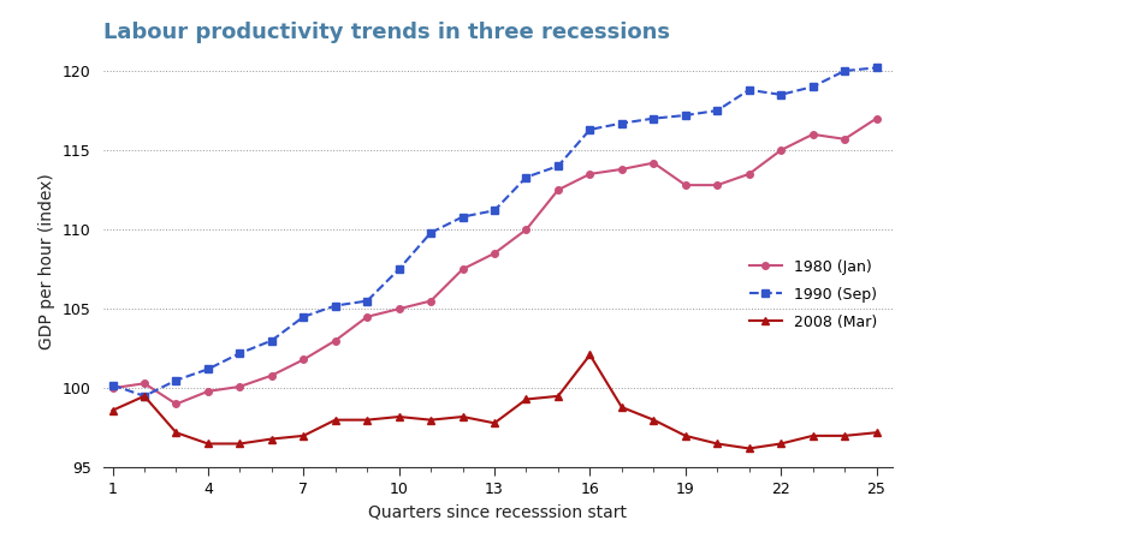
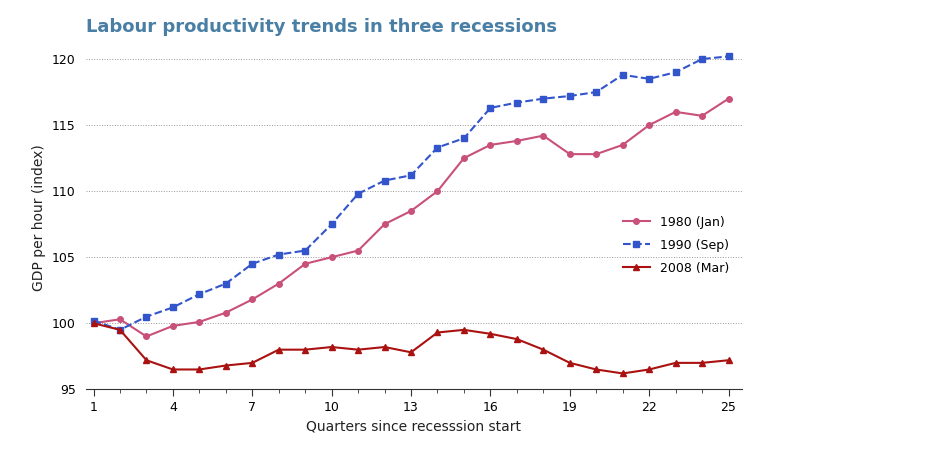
2008 (Mar)/1: 98.6 -> 100.0
2008 (Mar)/16: 102.1 -> 99.2
